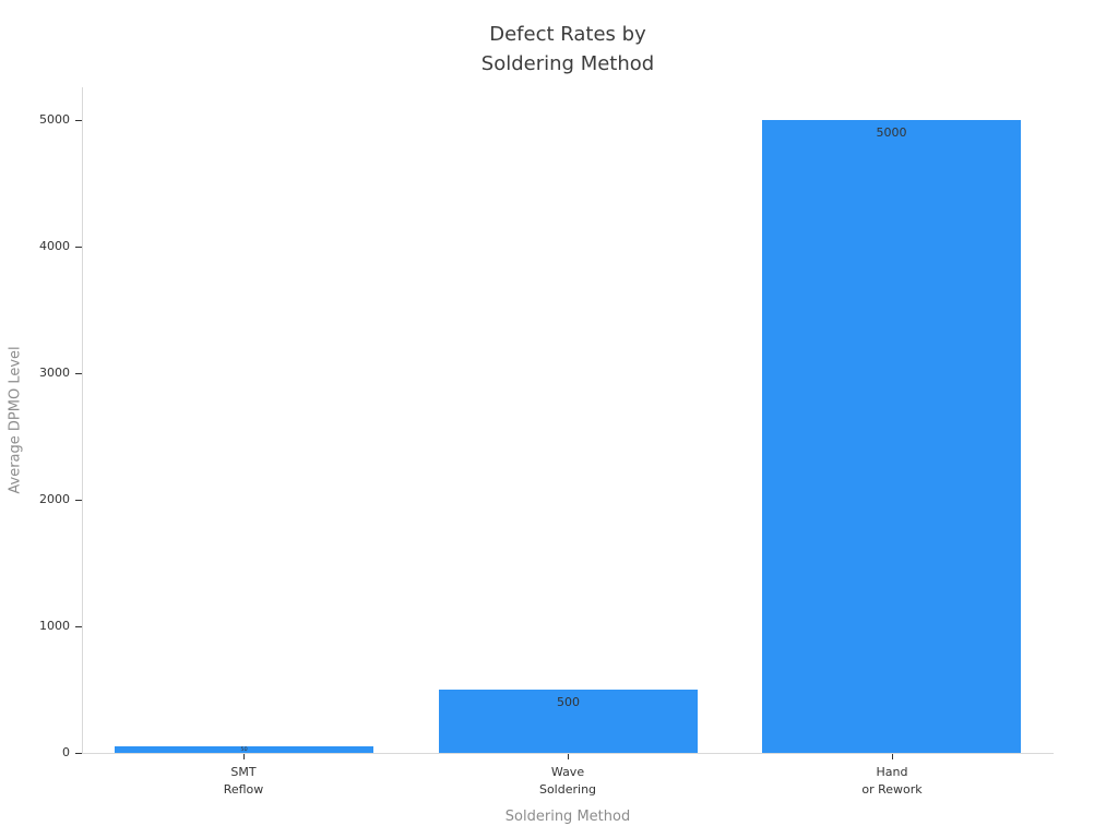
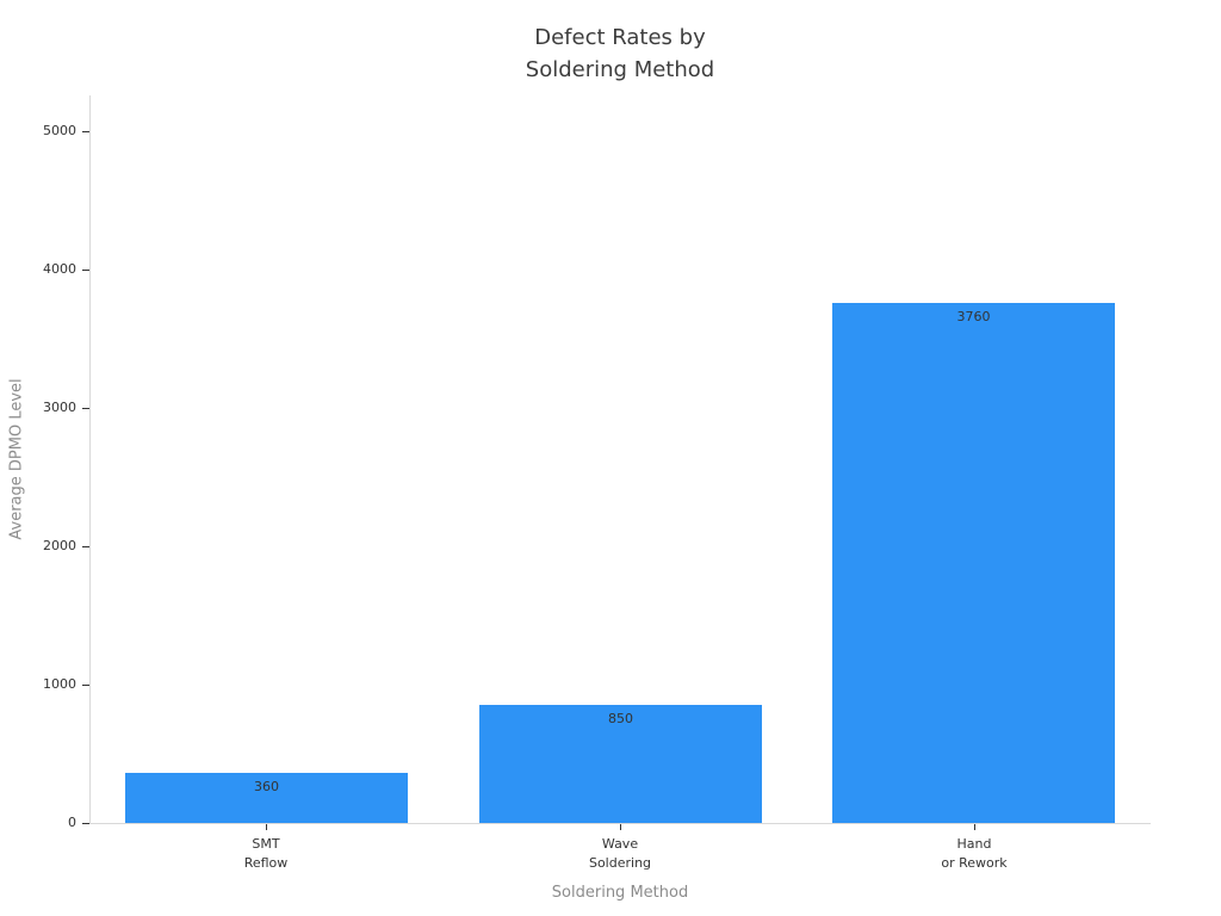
SMT Reflow: 50 -> 360
Wave Soldering: 500 -> 850
Hand or Rework: 5000 -> 3760
